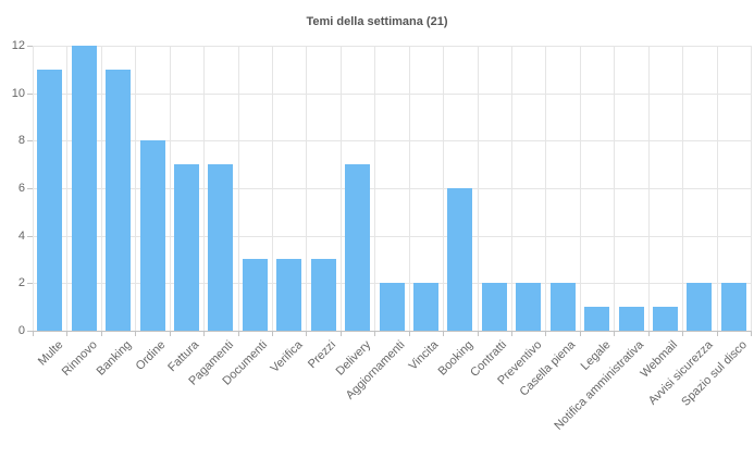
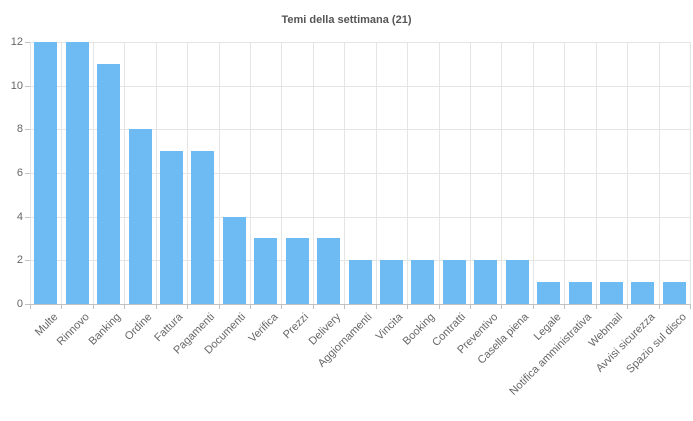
Multe: 11 -> 12
Documenti: 3 -> 4
Delivery: 7 -> 3
Booking: 6 -> 2
Avvisi sicurezza: 2 -> 1
Spazio sul disco: 2 -> 1
